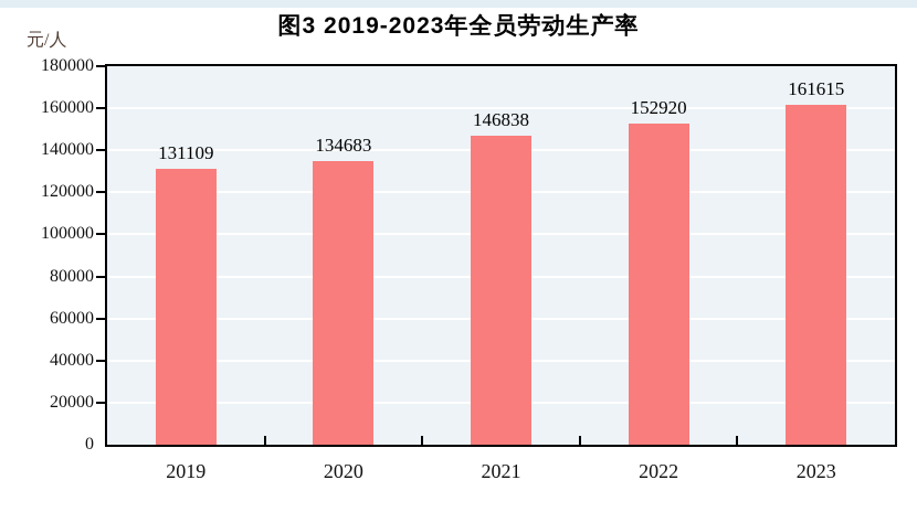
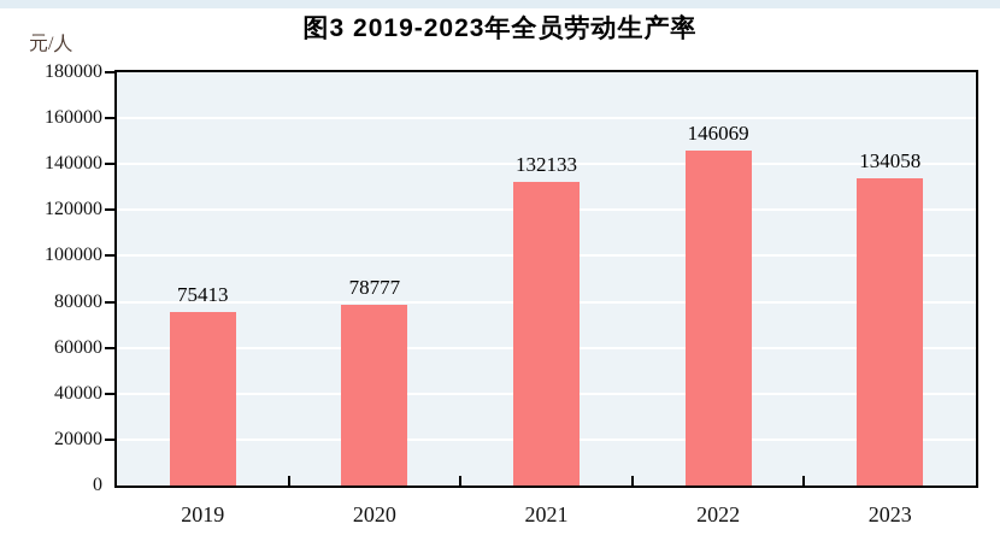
2019: 131109 -> 75413
2020: 134683 -> 78777
2021: 146838 -> 132133
2022: 152920 -> 146069
2023: 161615 -> 134058
